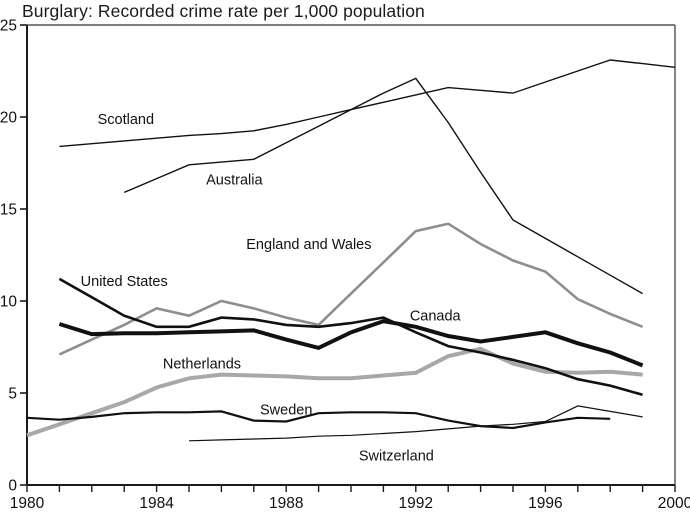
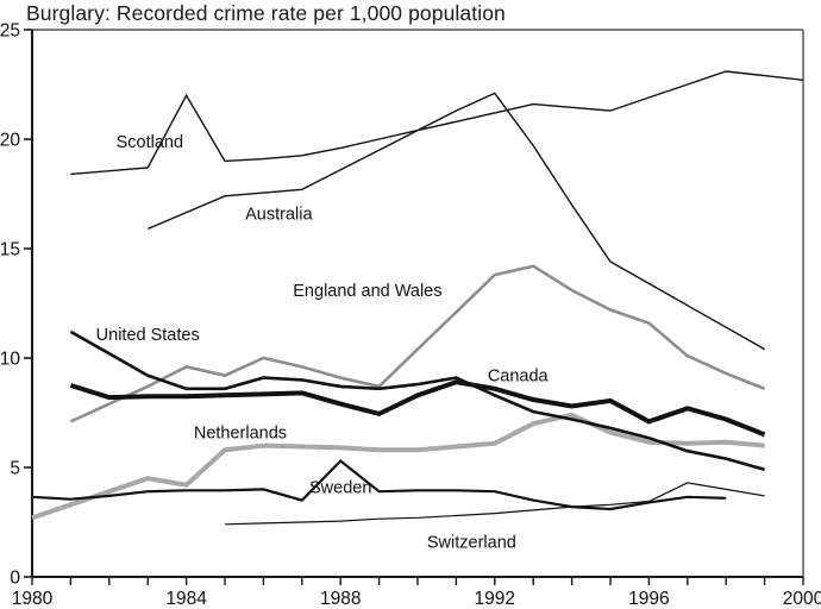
Netherlands/1984: 5.3 -> 4.2
Scotland/1984: 18.9 -> 22.0
Sweden/1988: 3.5 -> 5.3
Canada/1996: 8.3 -> 7.1
